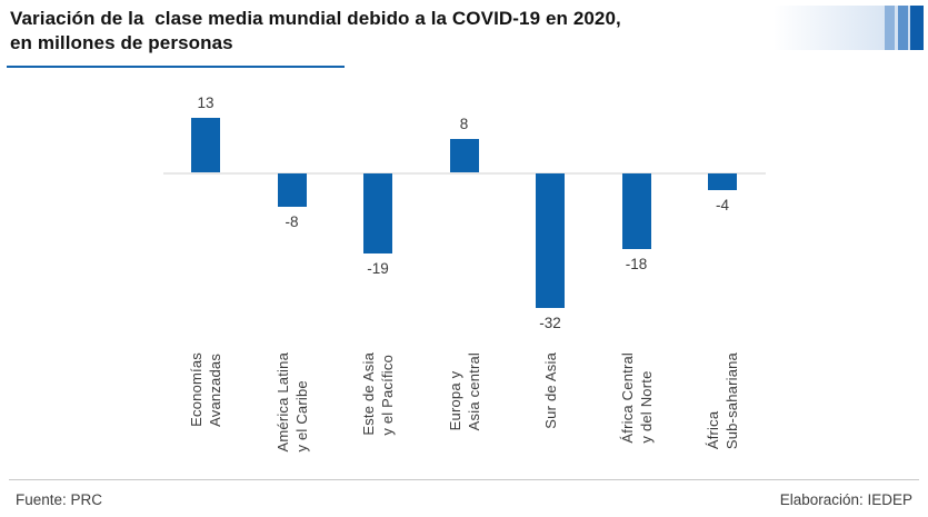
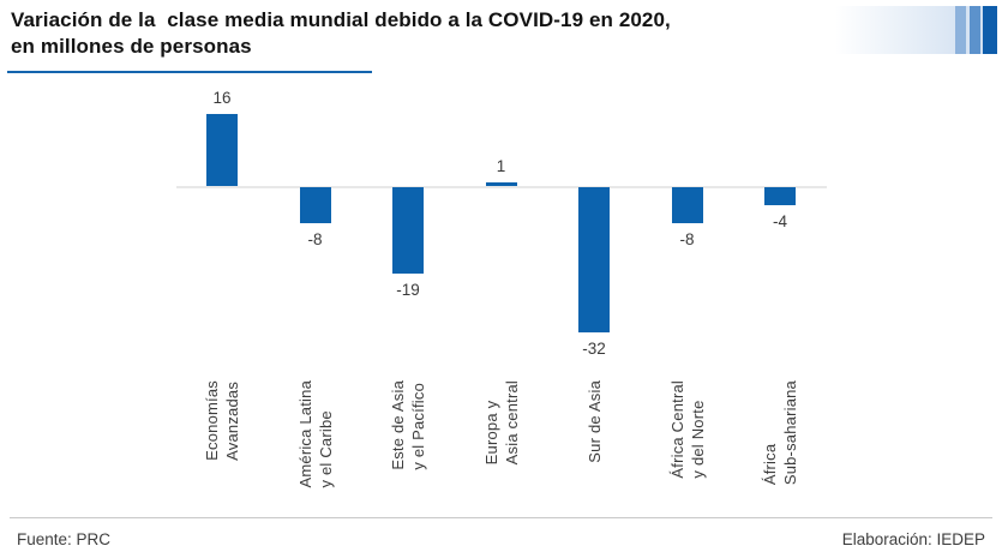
Economías Avanzadas: 13 -> 16
Europa y Asia central: 8 -> 1
África Central y del Norte: -18 -> -8
